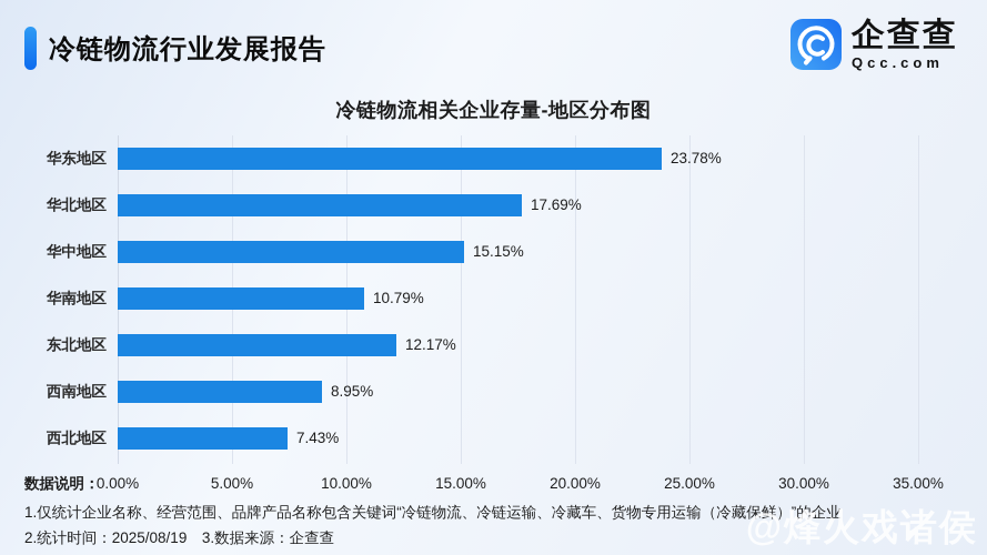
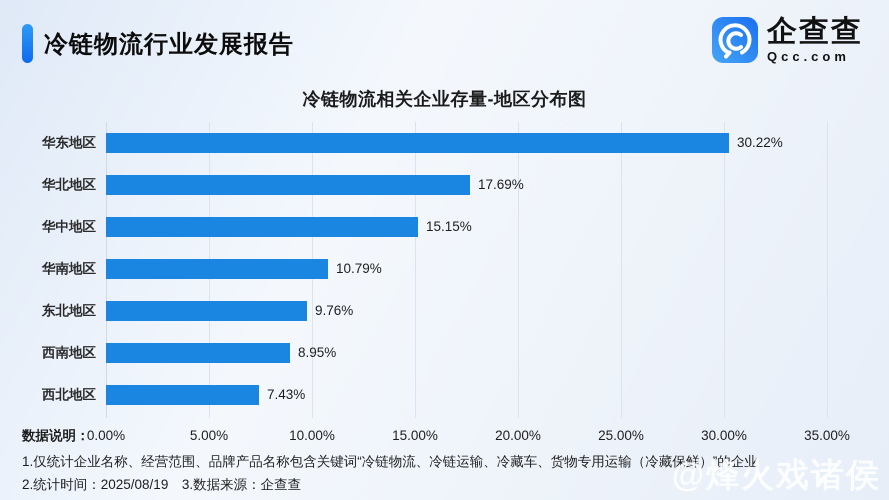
华东地区: 23.78% -> 30.22%
东北地区: 12.17% -> 9.76%
